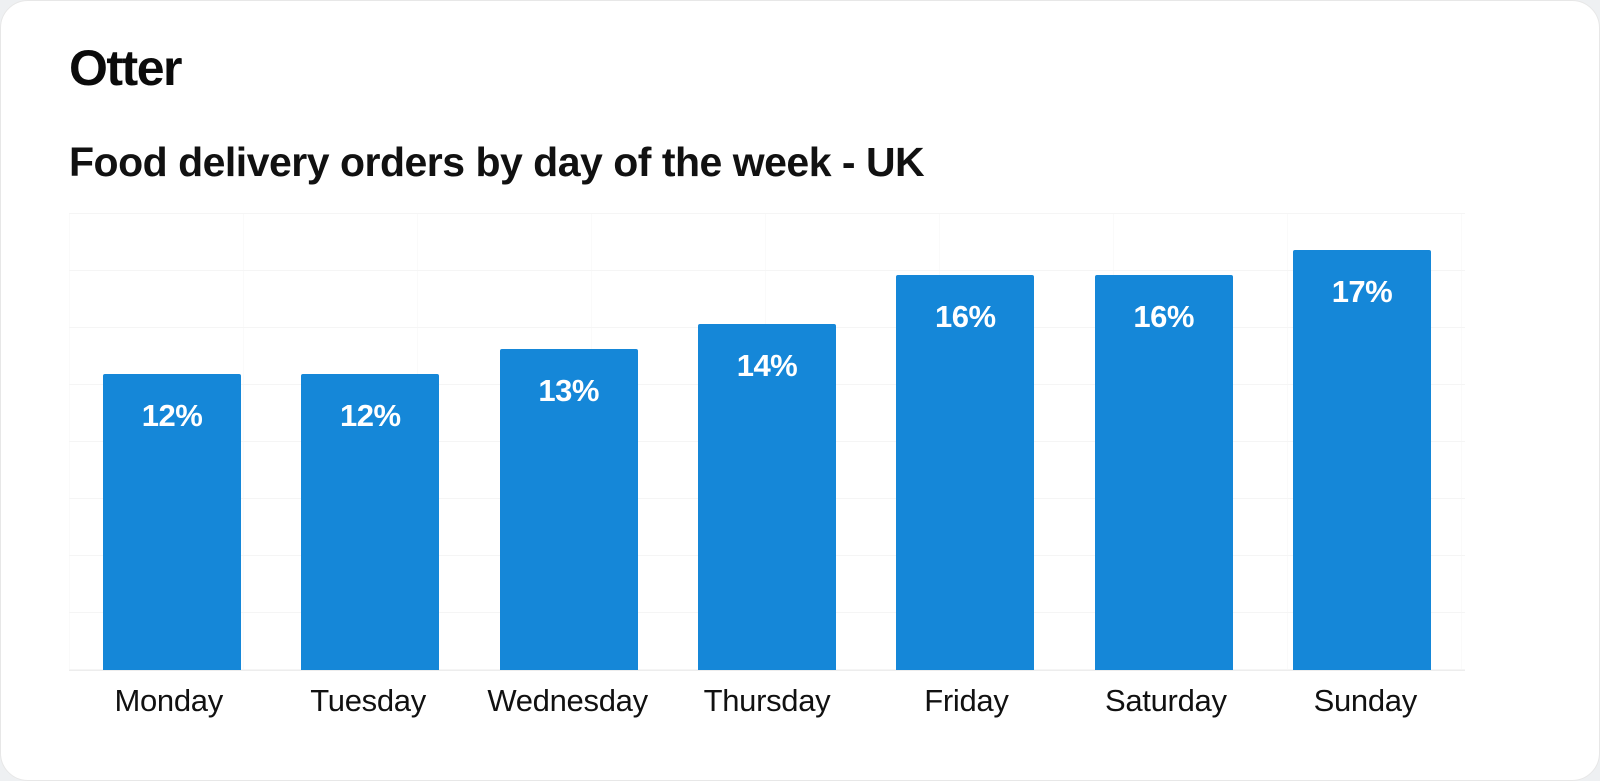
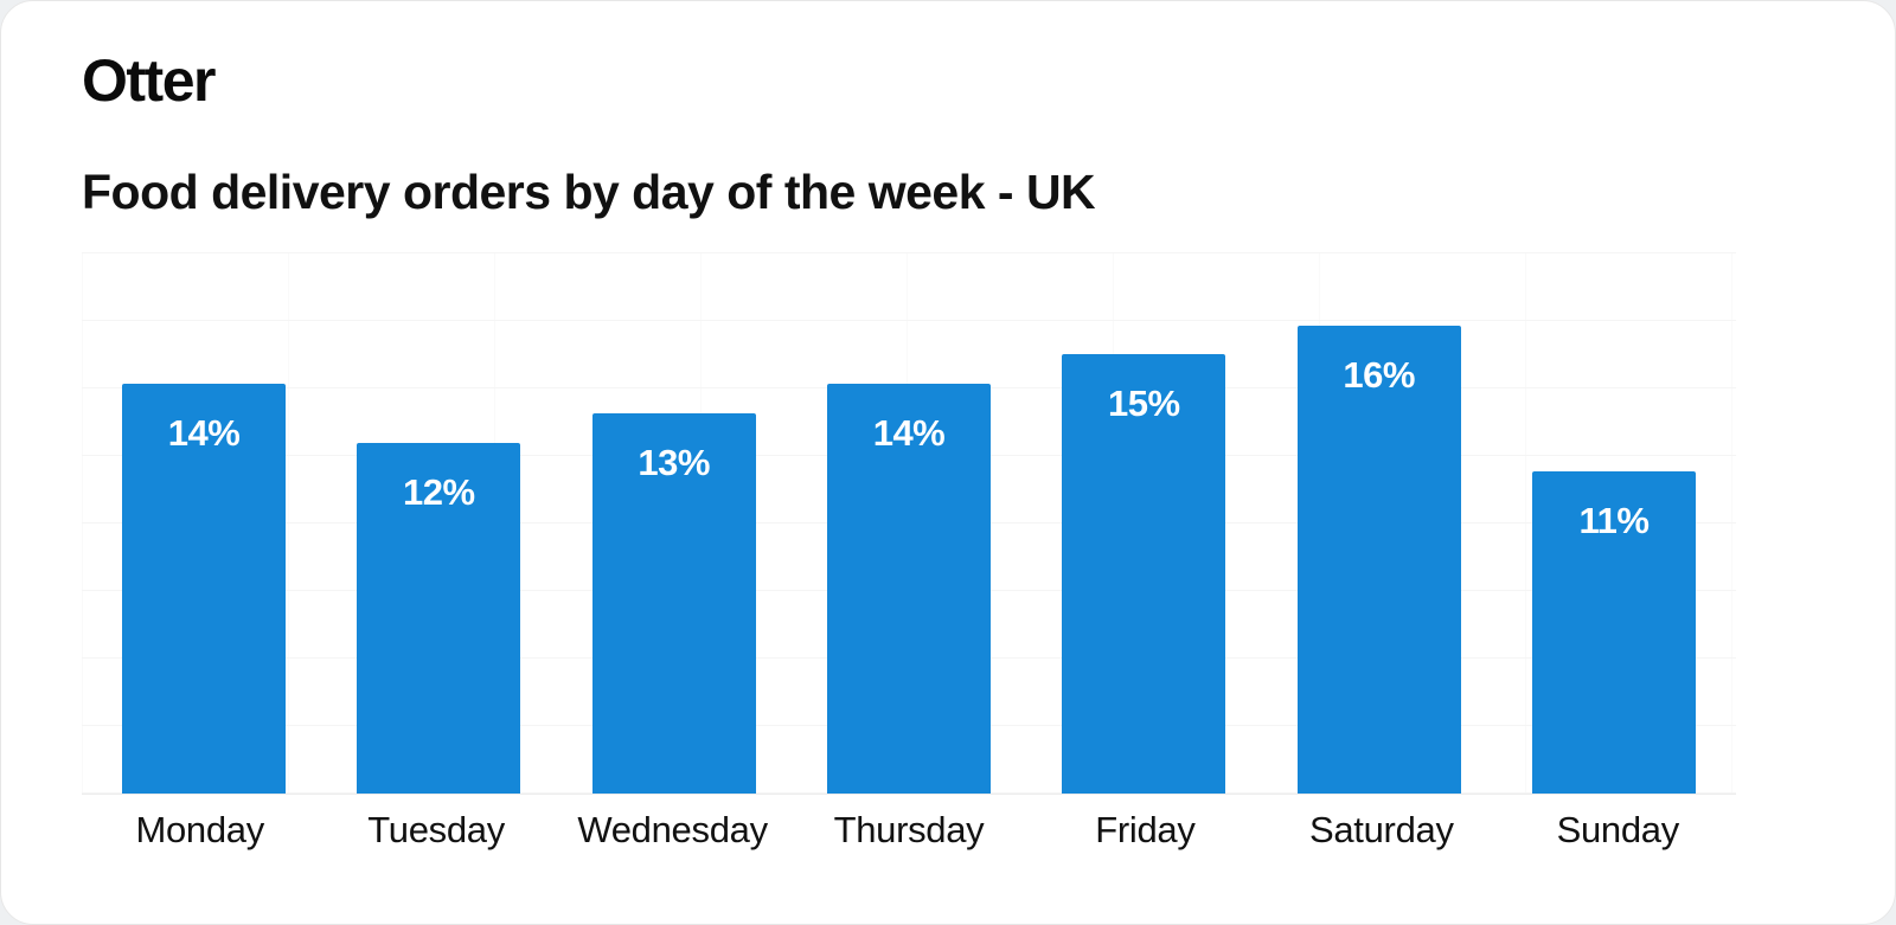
Monday: 12% -> 14%
Friday: 16% -> 15%
Sunday: 17% -> 11%
